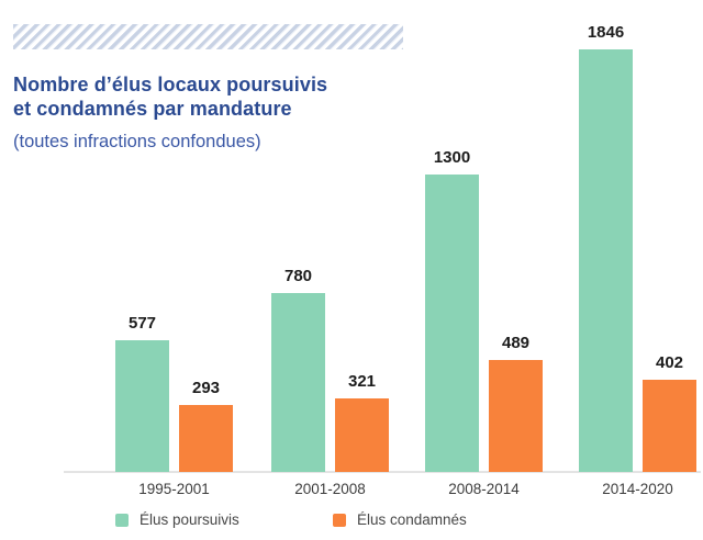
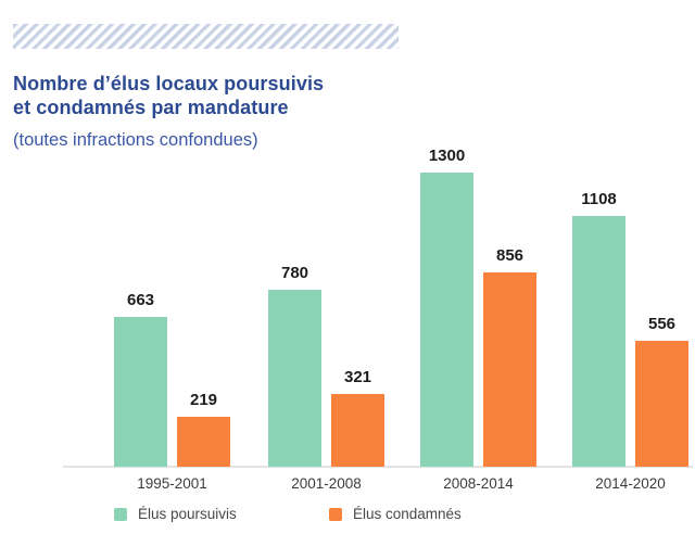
Élus poursuivis/1995-2001: 577 -> 663
Élus condamnés/1995-2001: 293 -> 219
Élus condamnés/2008-2014: 489 -> 856
Élus poursuivis/2014-2020: 1846 -> 1108
Élus condamnés/2014-2020: 402 -> 556
